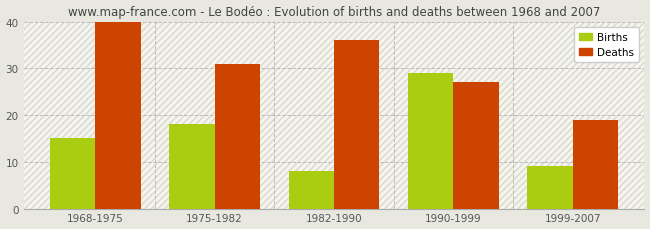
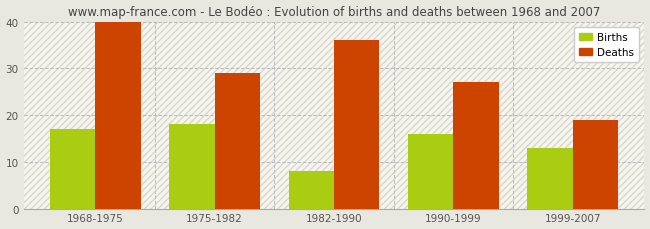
Births/1968-1975: 15 -> 17
Deaths/1975-1982: 31 -> 29
Births/1990-1999: 29 -> 16
Births/1999-2007: 9 -> 13
